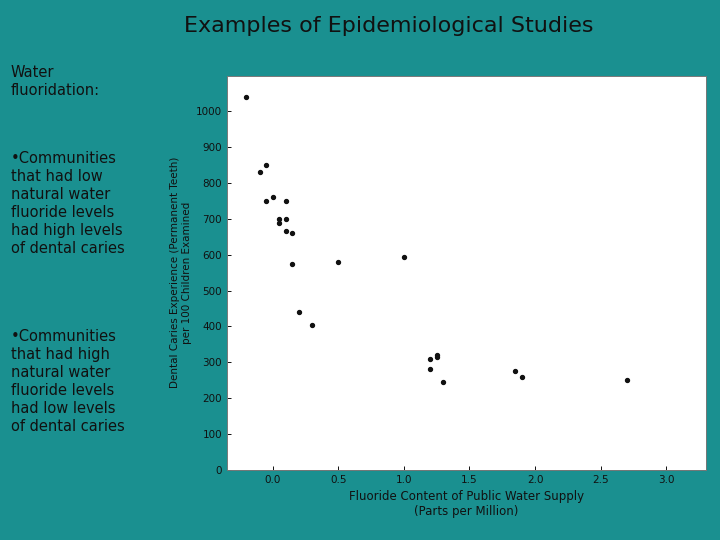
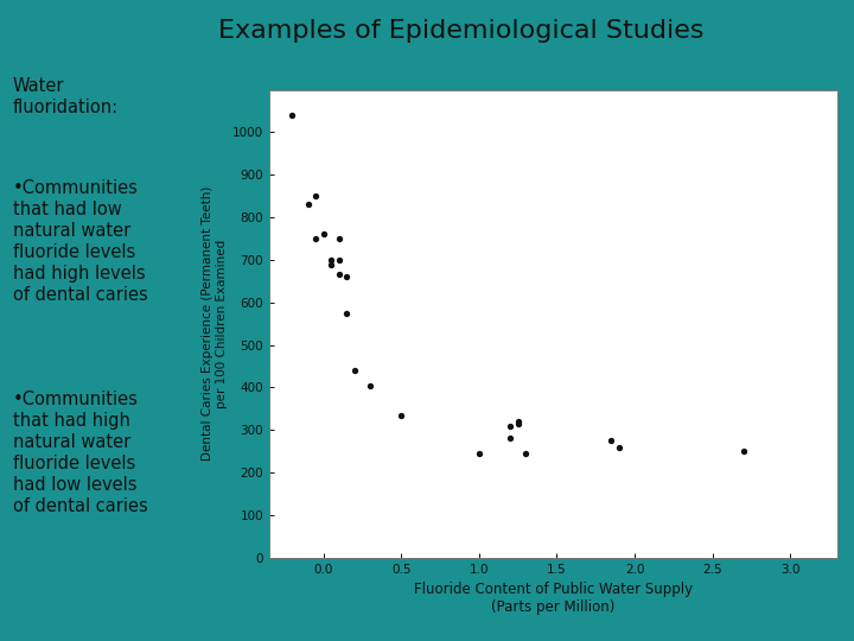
0.5: 580 -> 335
1.0: 595 -> 245
